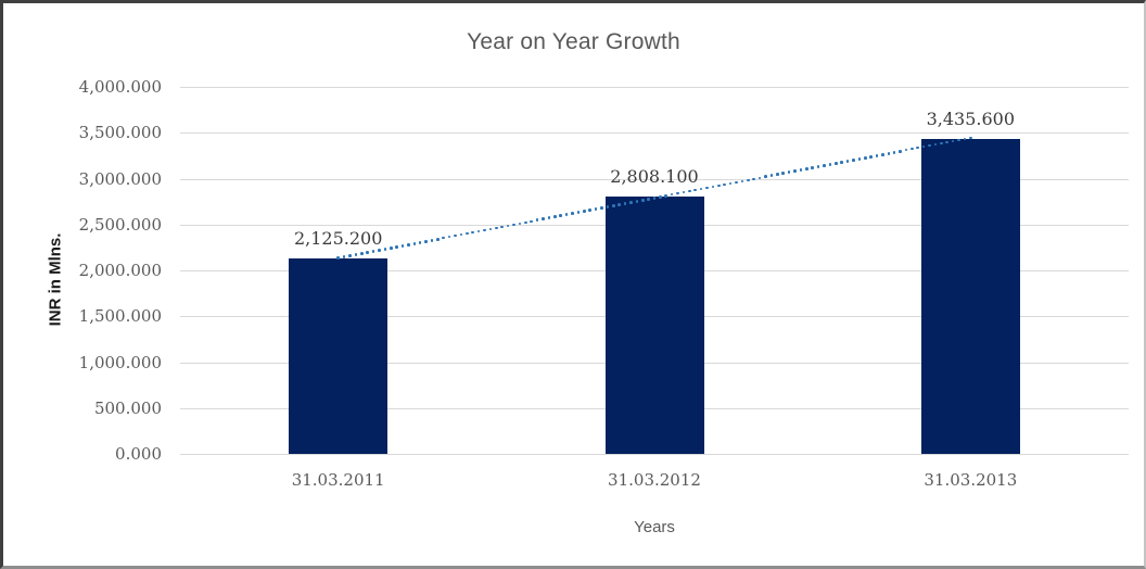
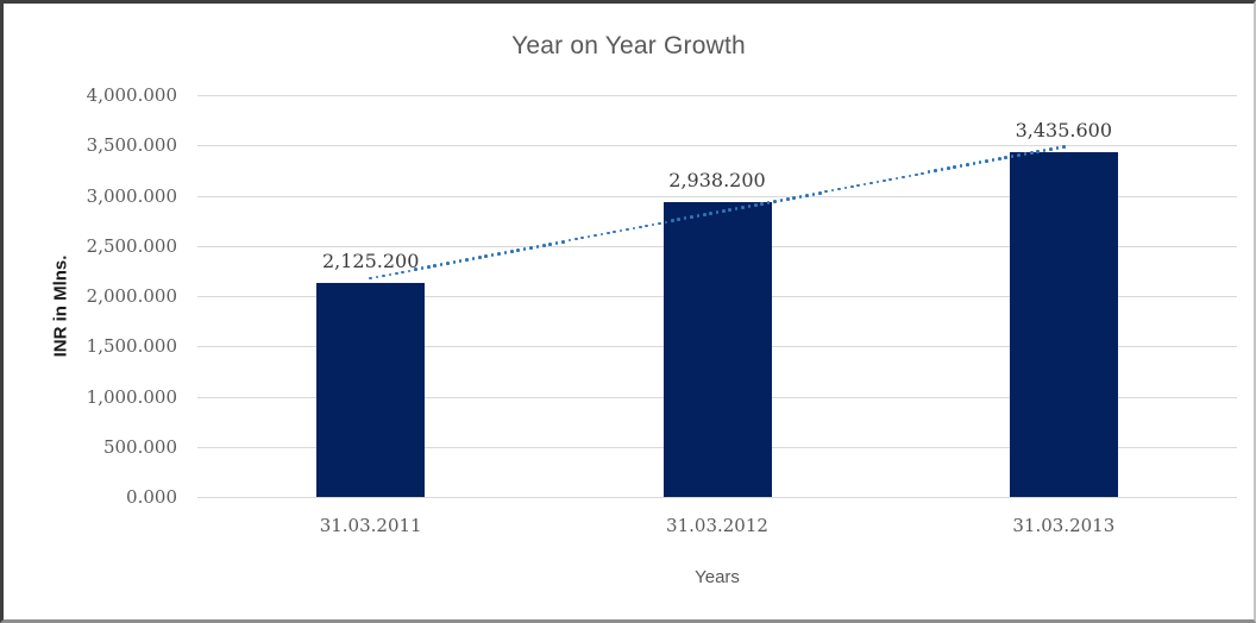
31.03.2012: 2,808.100 -> 2,938.200
